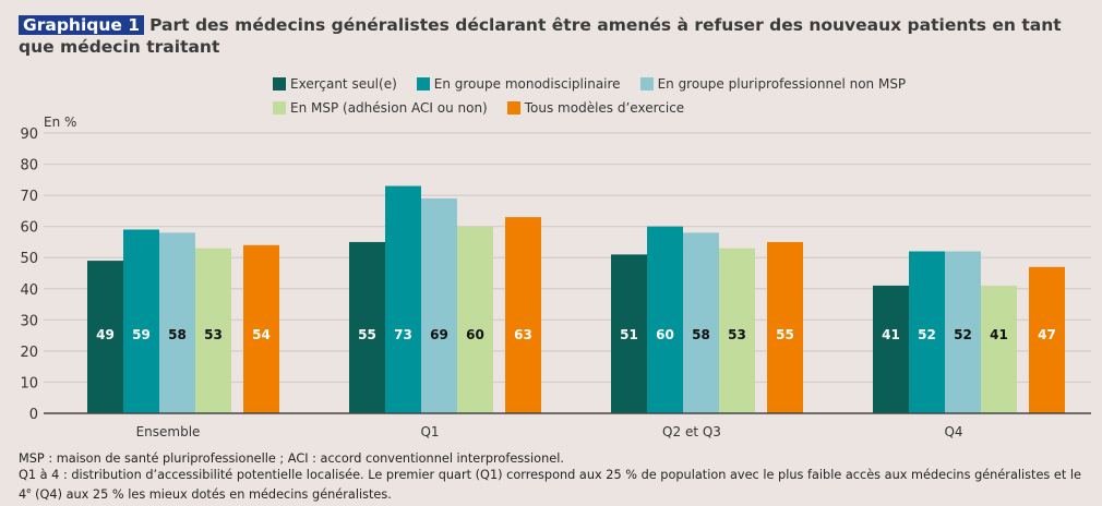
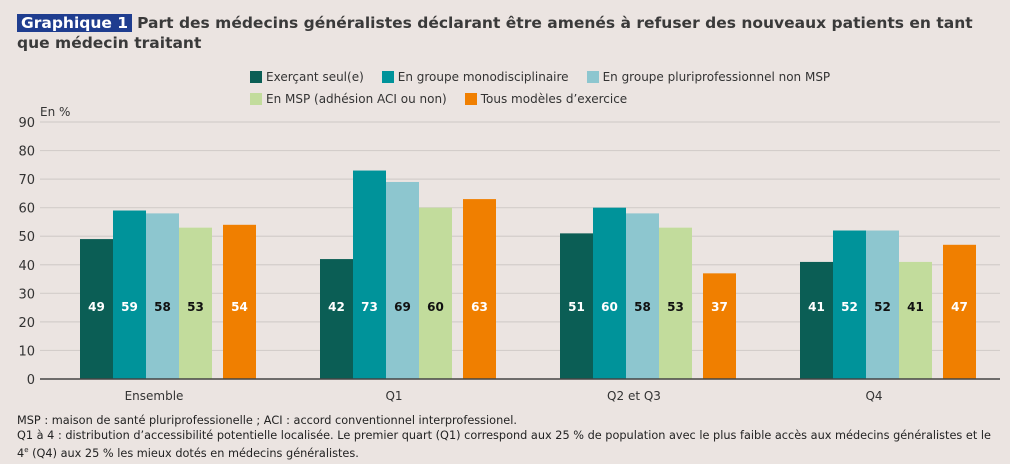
Exerçant seul(e)/Q1: 55 -> 42
Tous modèles d’exercice/Q2 et Q3: 55 -> 37
